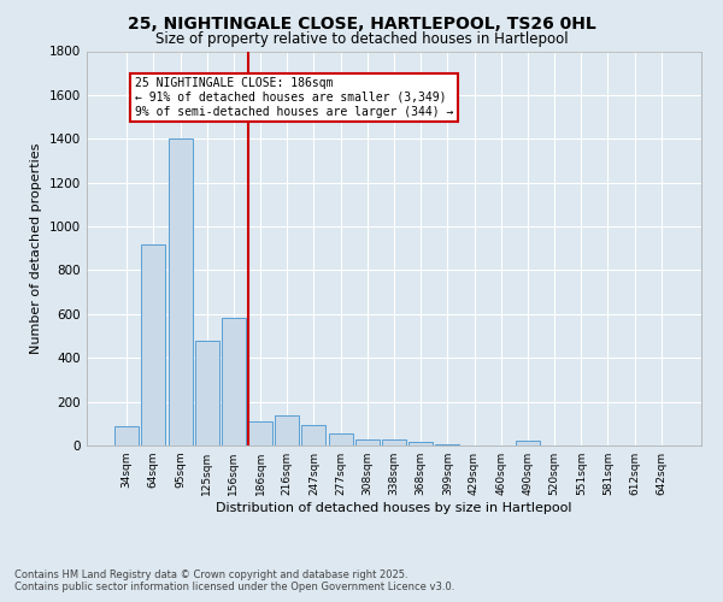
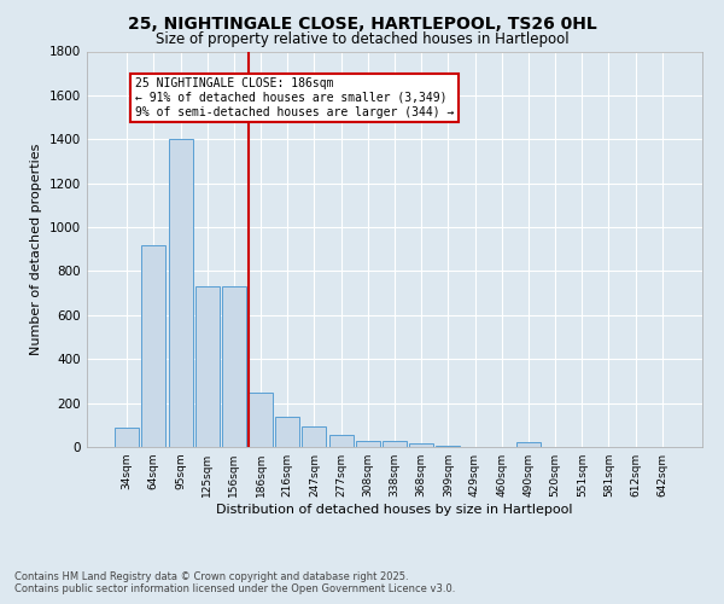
125sqm: 480 -> 730
156sqm: 580 -> 730
186sqm: 110 -> 250
